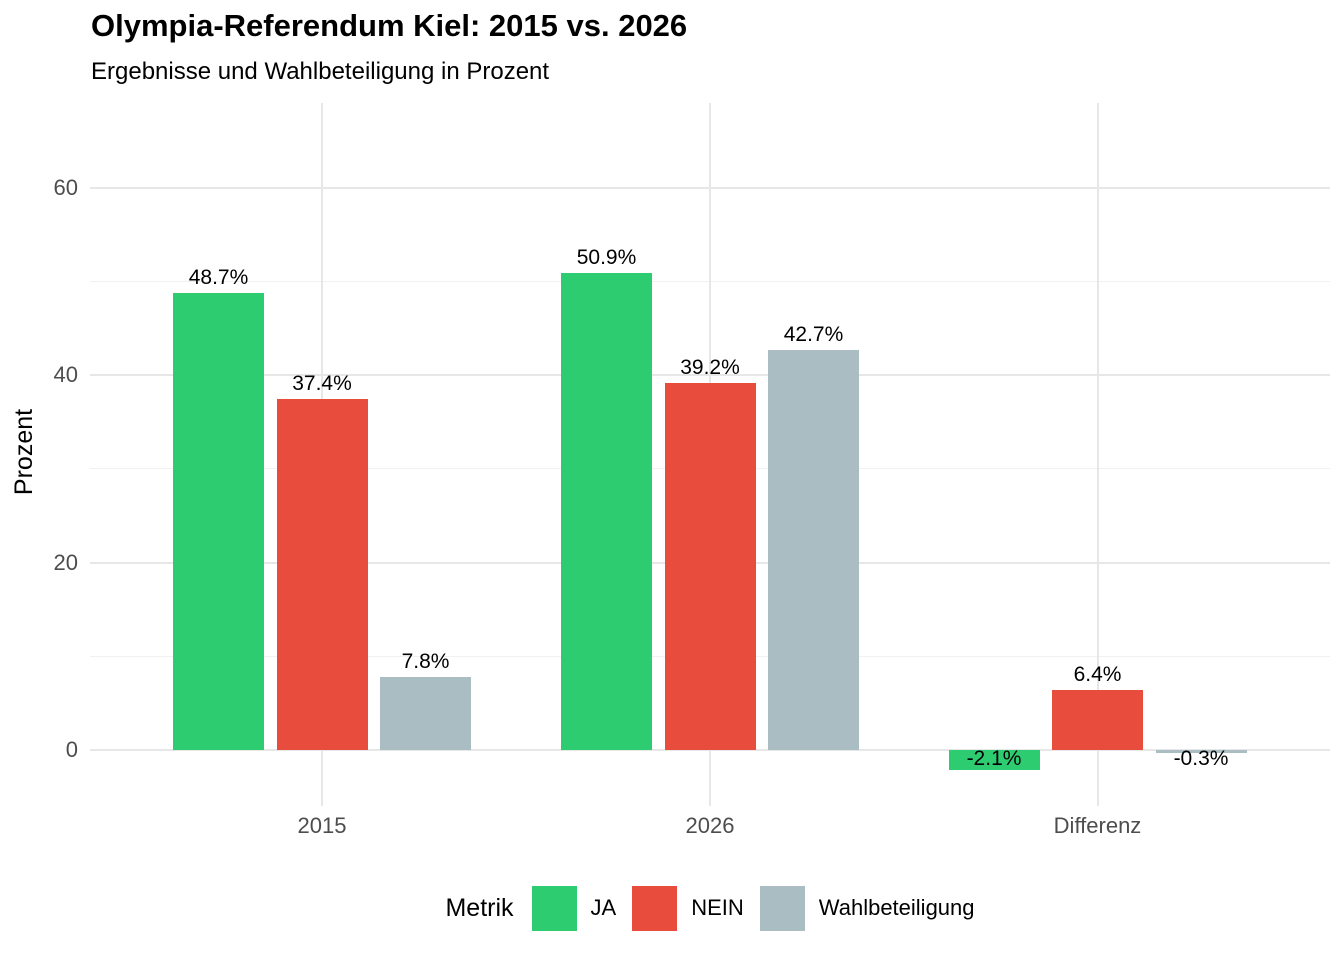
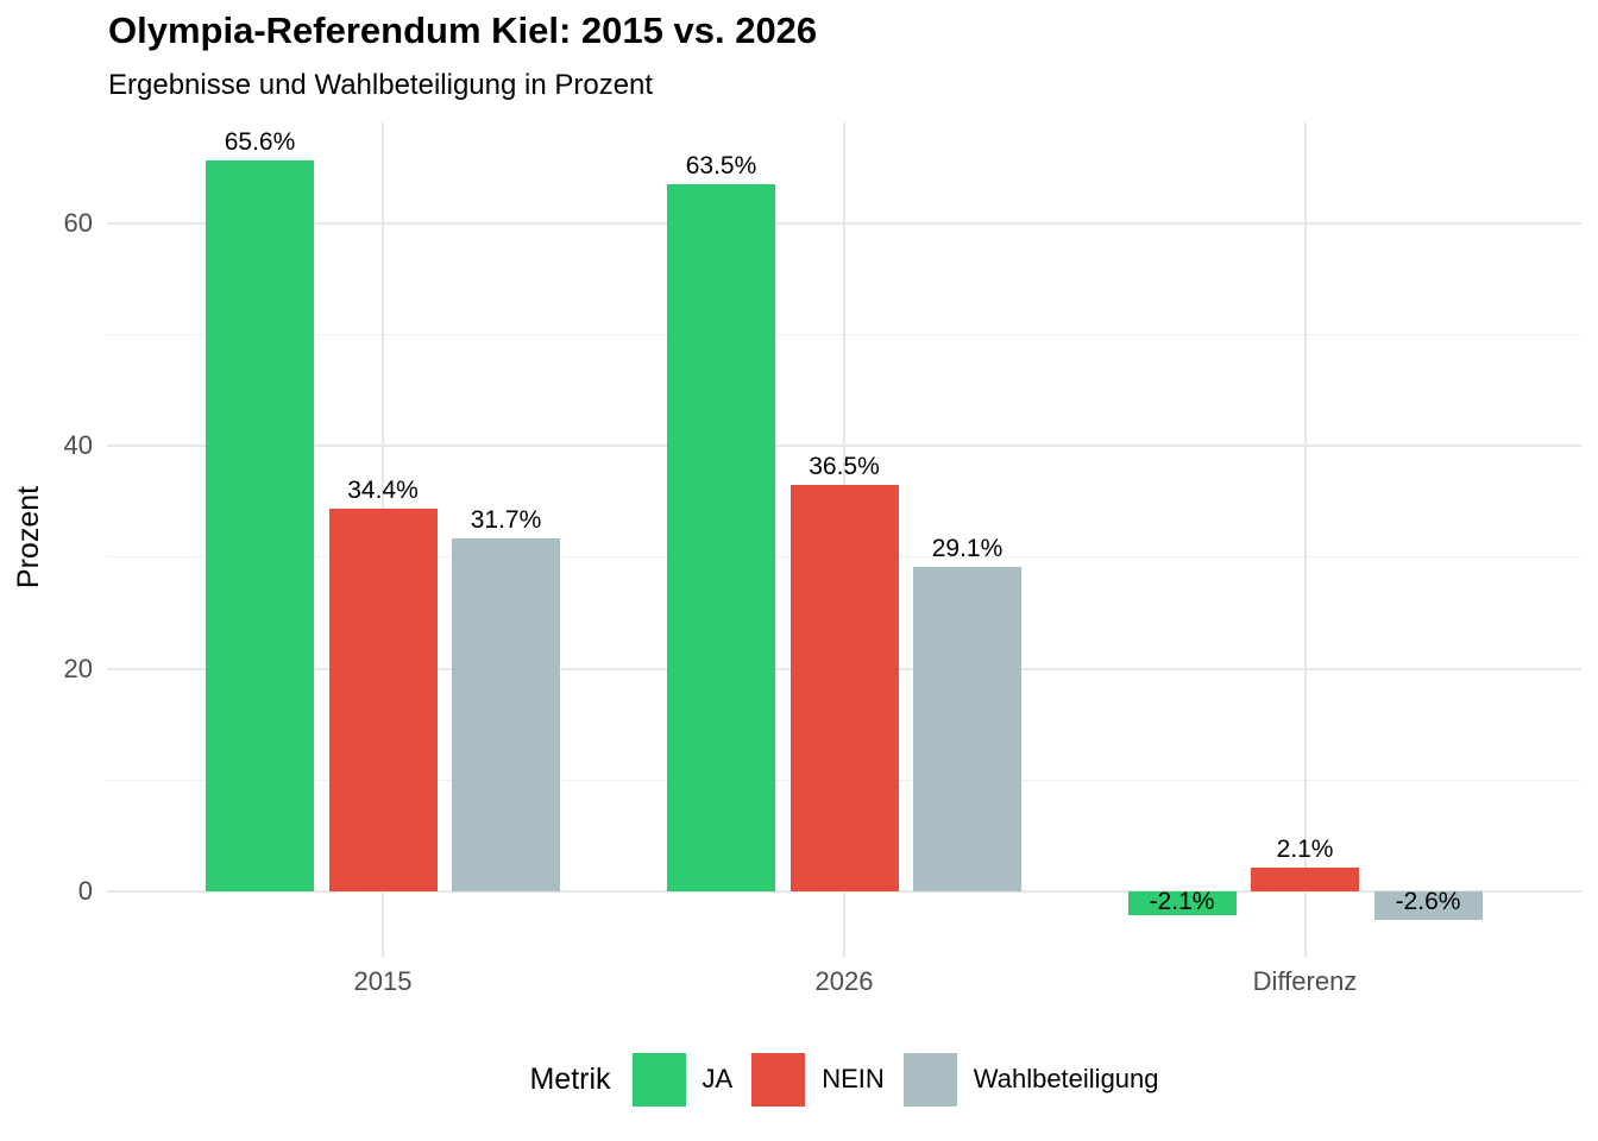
JA/2015: 48.7% -> 65.6%
NEIN/2015: 37.4% -> 34.4%
Wahlbeteiligung/2015: 7.8% -> 31.7%
JA/2026: 50.9% -> 63.5%
NEIN/2026: 39.2% -> 36.5%
Wahlbeteiligung/2026: 42.7% -> 29.1%
NEIN/Differenz: 6.4% -> 2.1%
Wahlbeteiligung/Differenz: -0.3% -> -2.6%
